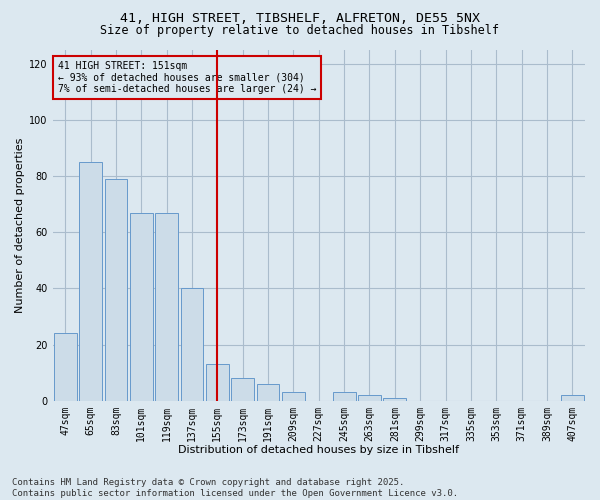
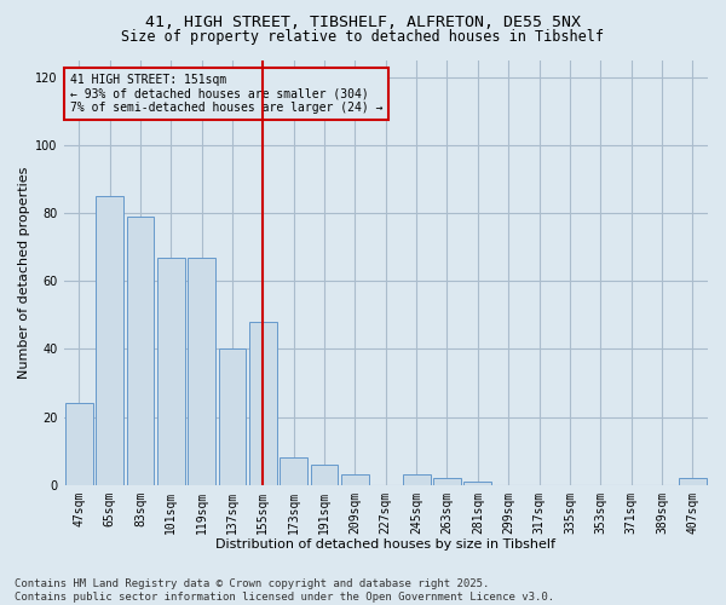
155sqm: 13 -> 48
